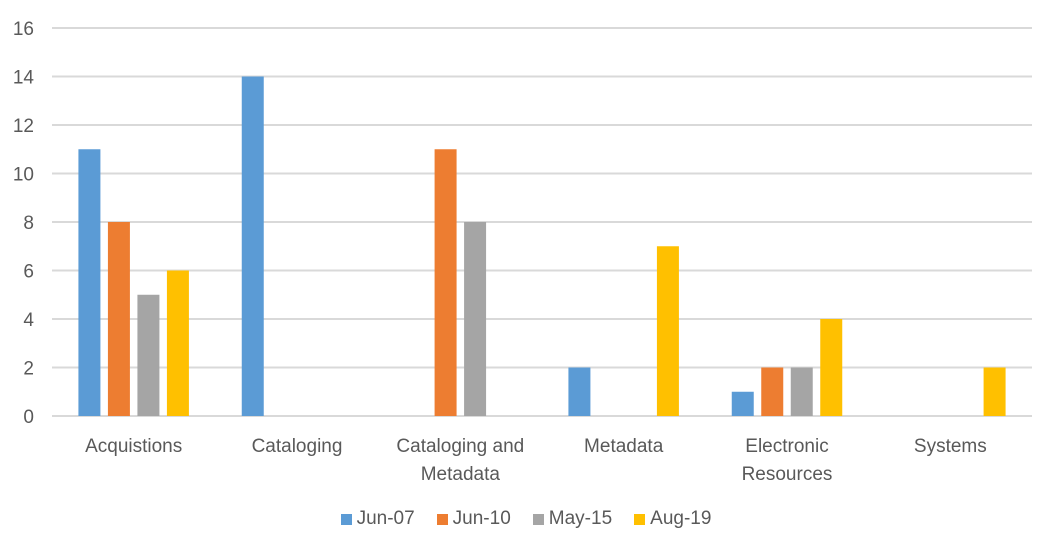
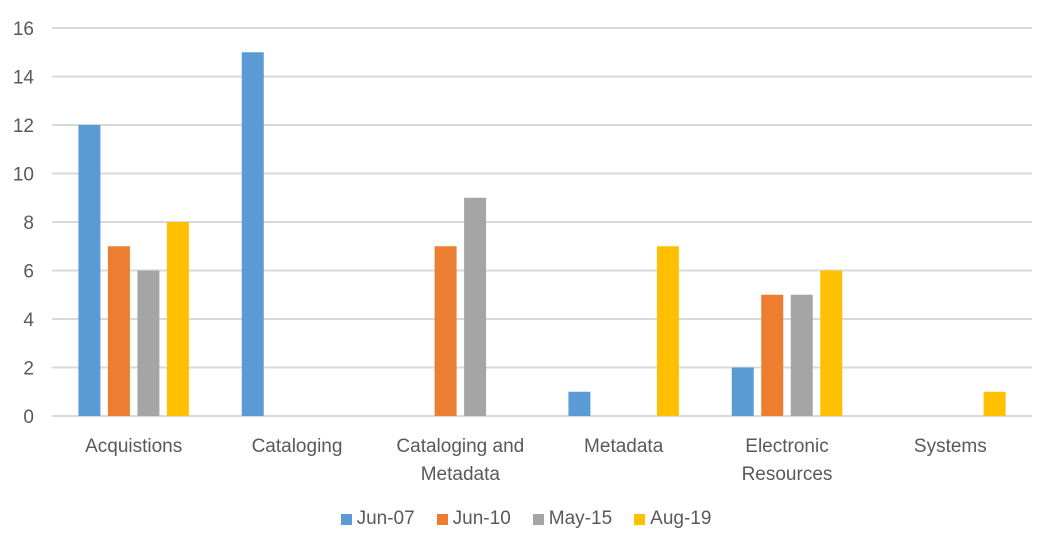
Jun-07/Acquistions: 11 -> 12
Jun-10/Acquistions: 8 -> 7
May-15/Acquistions: 5 -> 6
Aug-19/Acquistions: 6 -> 8
Jun-07/Cataloging: 14 -> 15
Jun-10/Cataloging and Metadata: 11 -> 7
May-15/Cataloging and Metadata: 8 -> 9
Jun-07/Metadata: 2 -> 1
Jun-07/Electronic Resources: 1 -> 2
Jun-10/Electronic Resources: 2 -> 5
May-15/Electronic Resources: 2 -> 5
Aug-19/Electronic Resources: 4 -> 6
Aug-19/Systems: 2 -> 1
